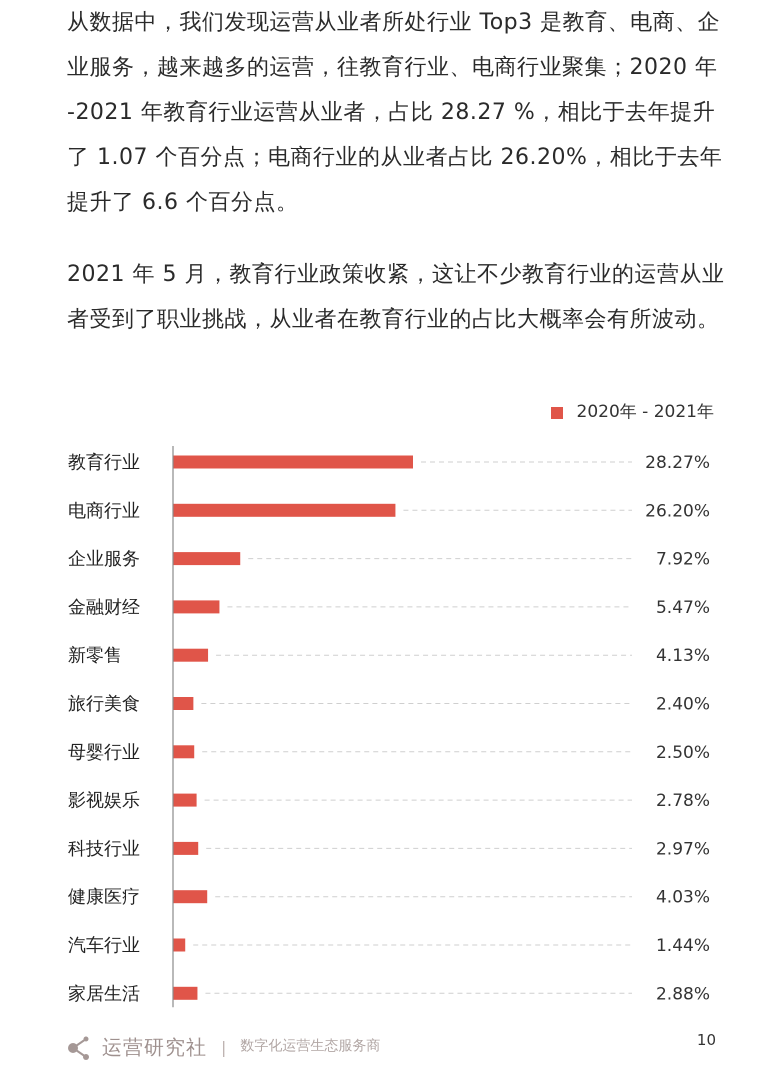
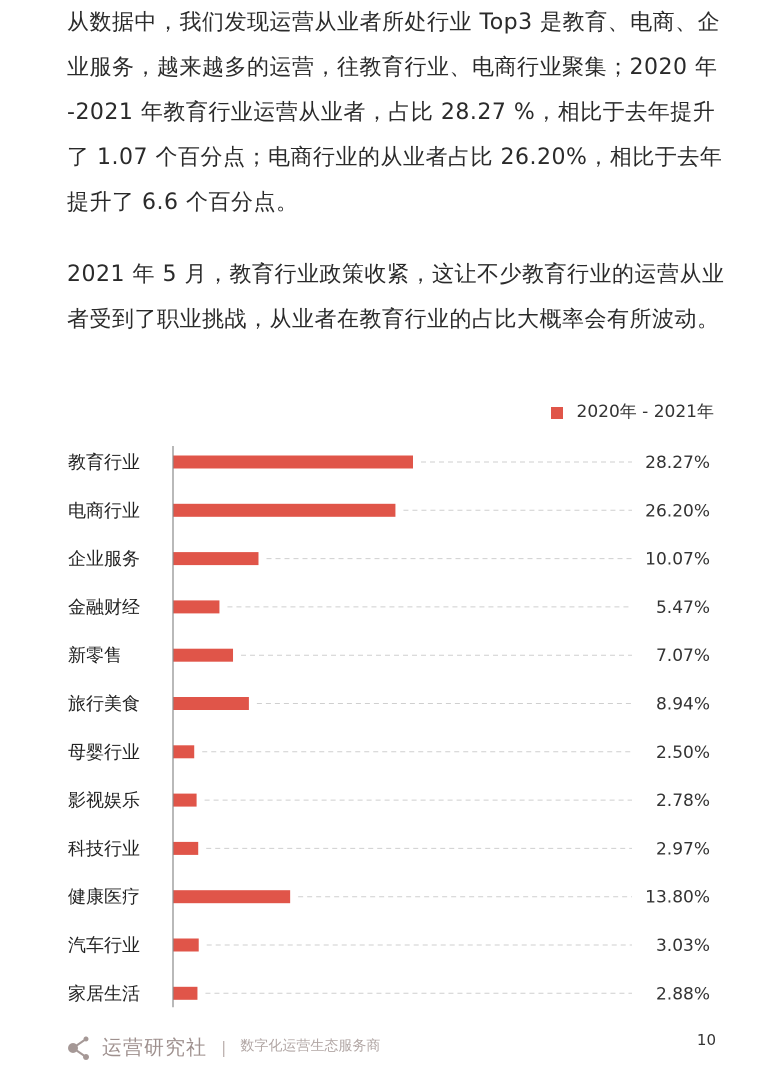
企业服务: 7.92% -> 10.07%
新零售: 4.13% -> 7.07%
旅行美食: 2.40% -> 8.94%
健康医疗: 4.03% -> 13.80%
汽车行业: 1.44% -> 3.03%
